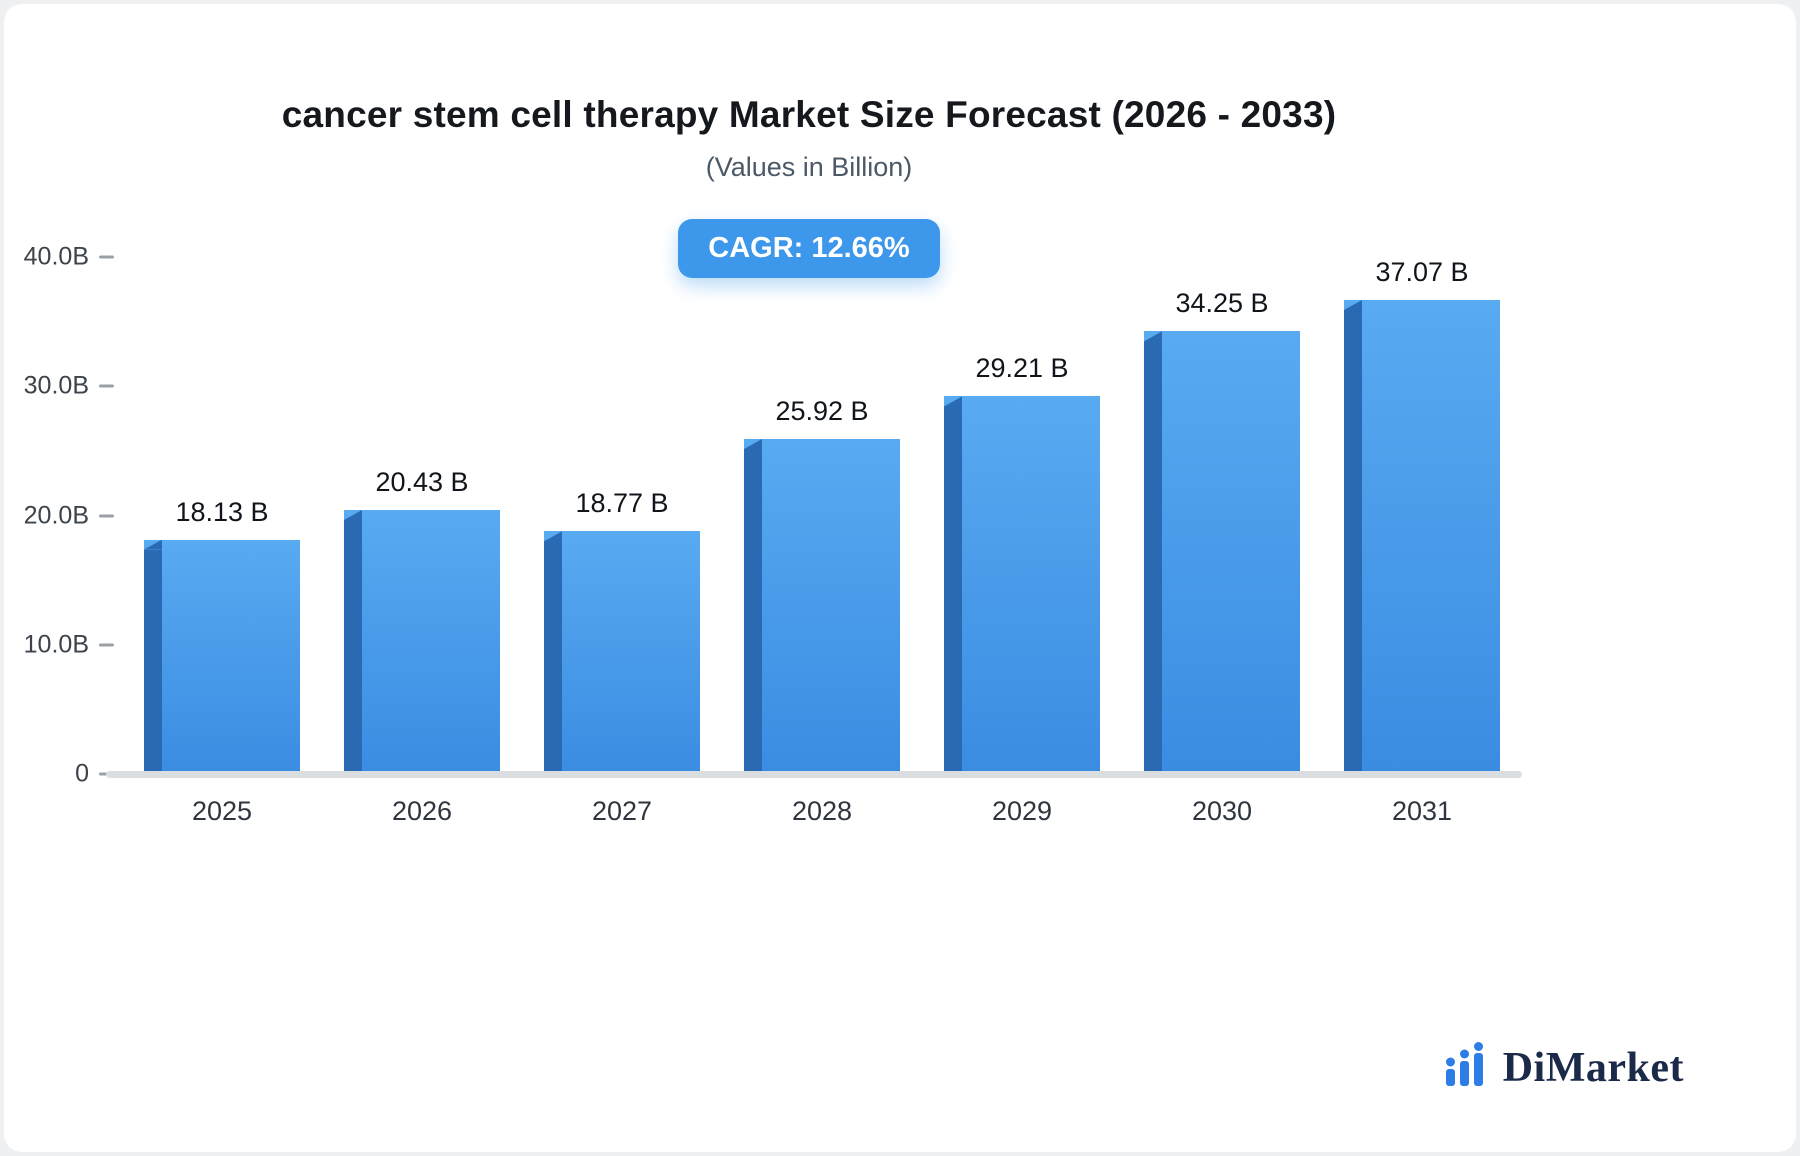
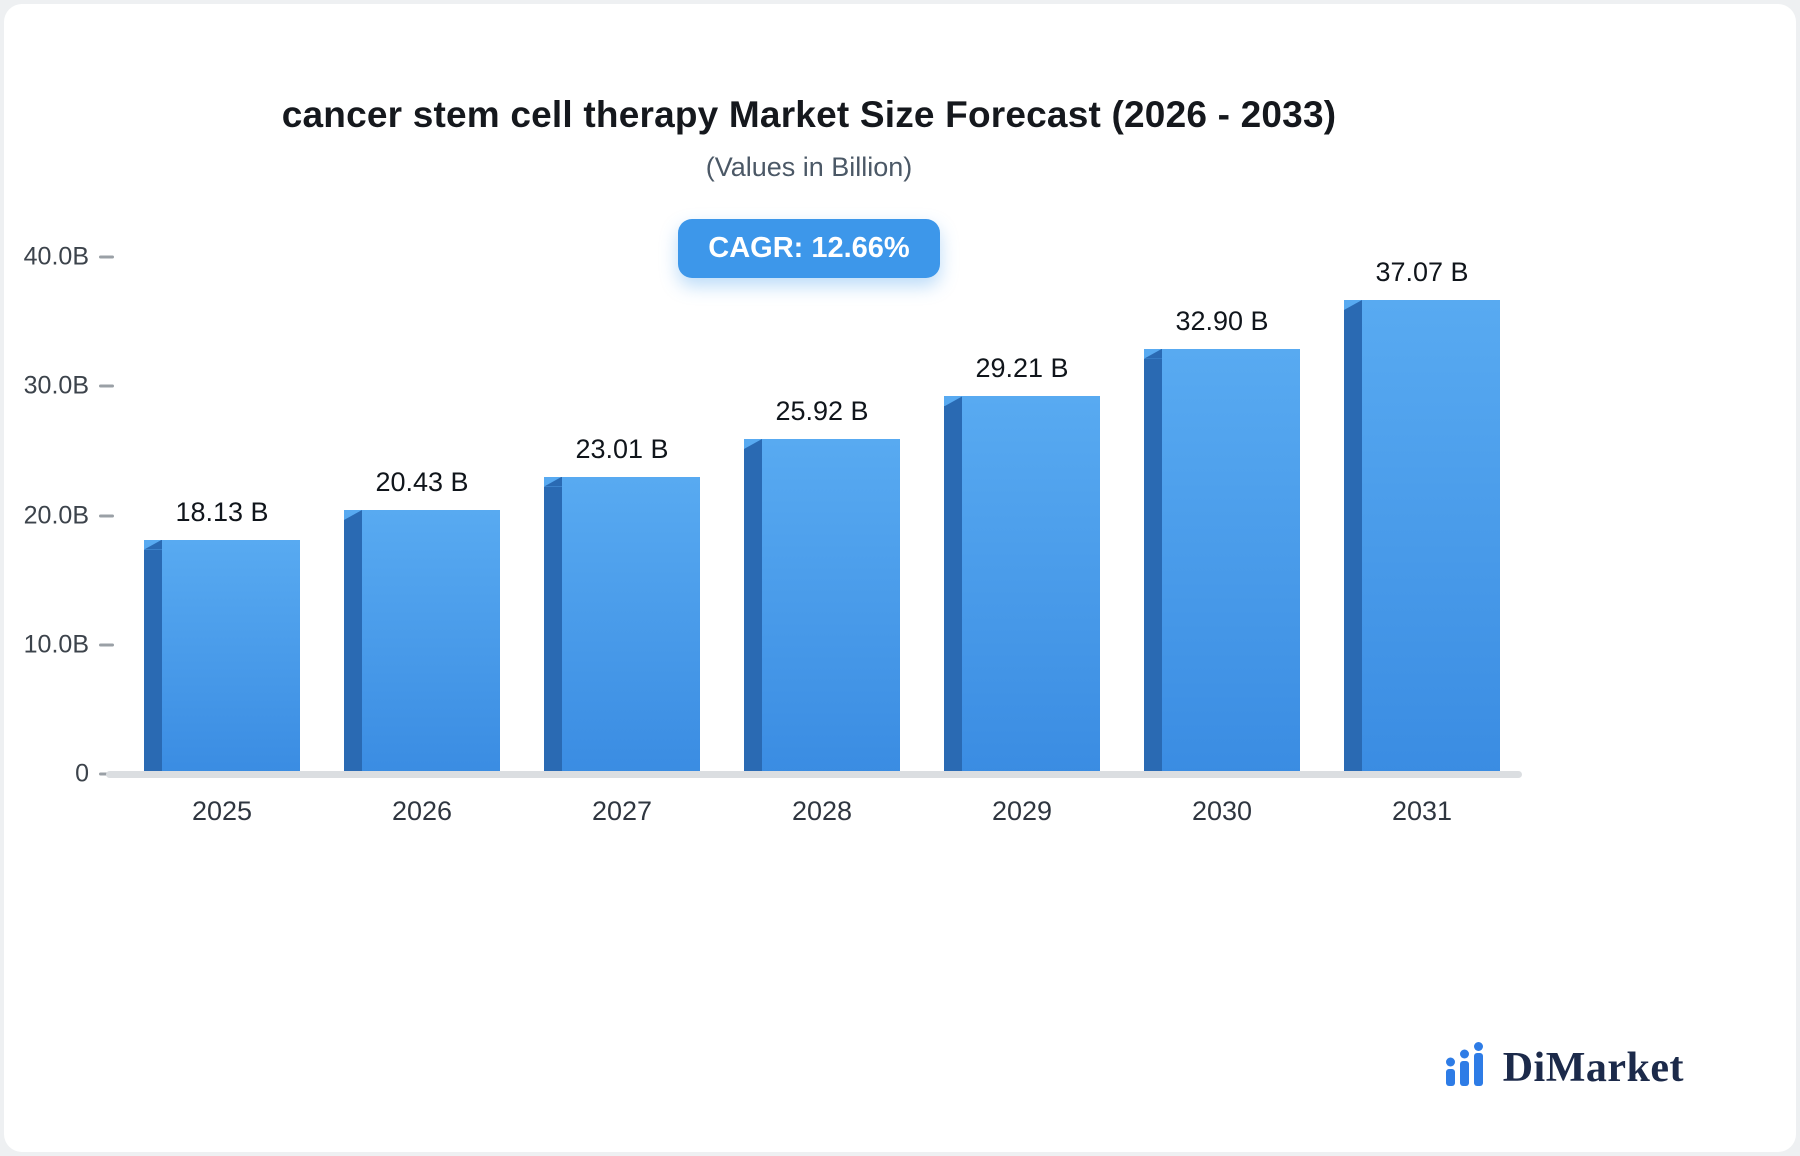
2027: 18.77 -> 23.01
2030: 34.25 -> 32.90
